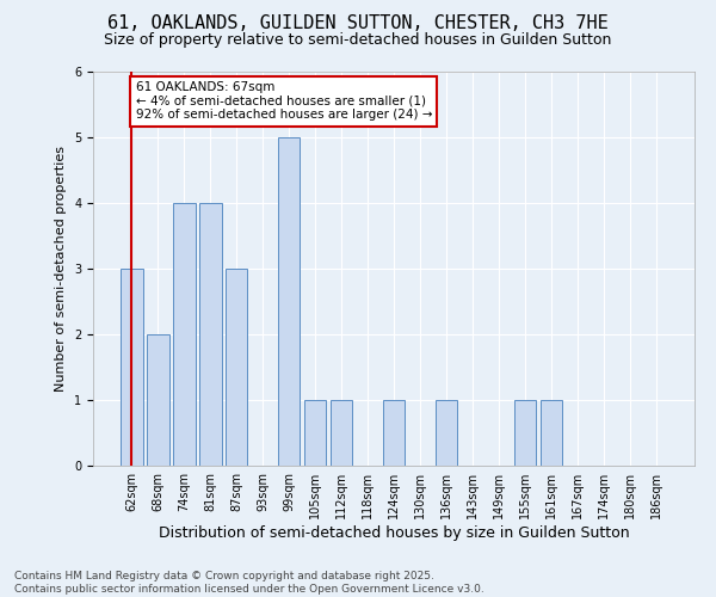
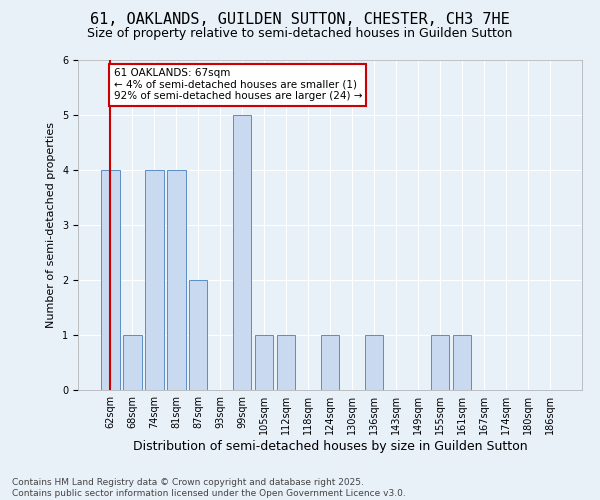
62sqm: 3 -> 4
68sqm: 2 -> 1
87sqm: 3 -> 2
